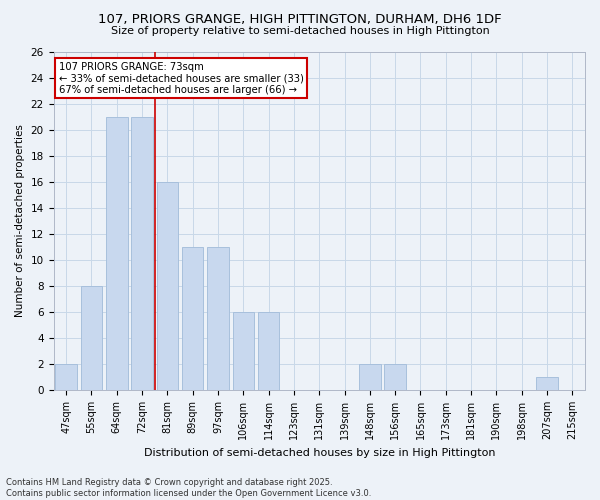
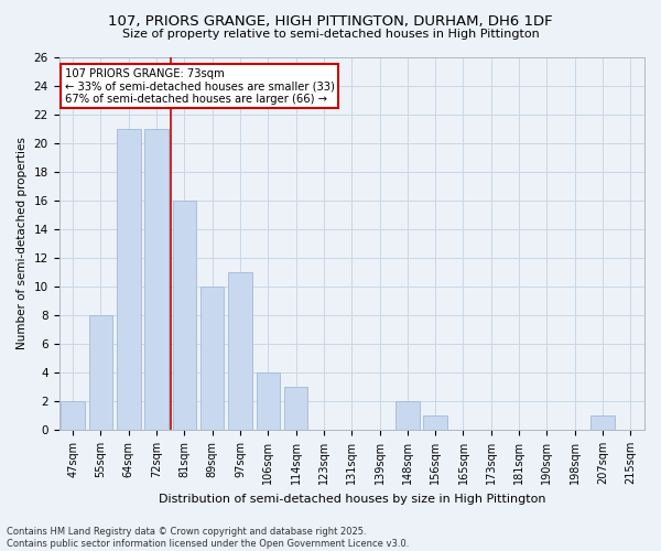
89sqm: 11 -> 10
106sqm: 6 -> 4
114sqm: 6 -> 3
156sqm: 2 -> 1
